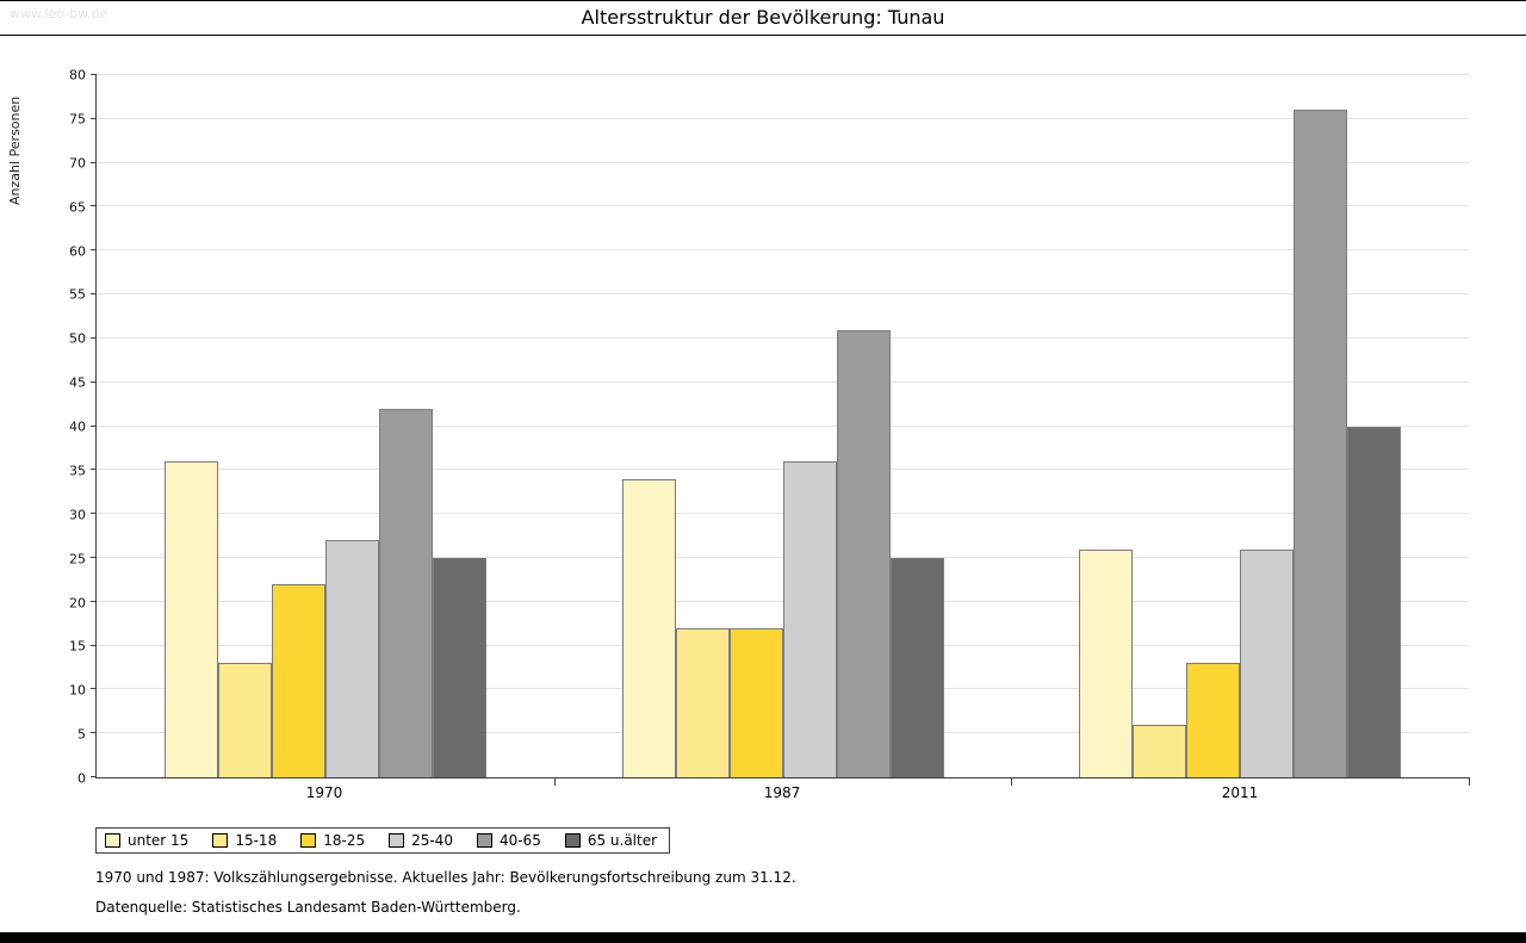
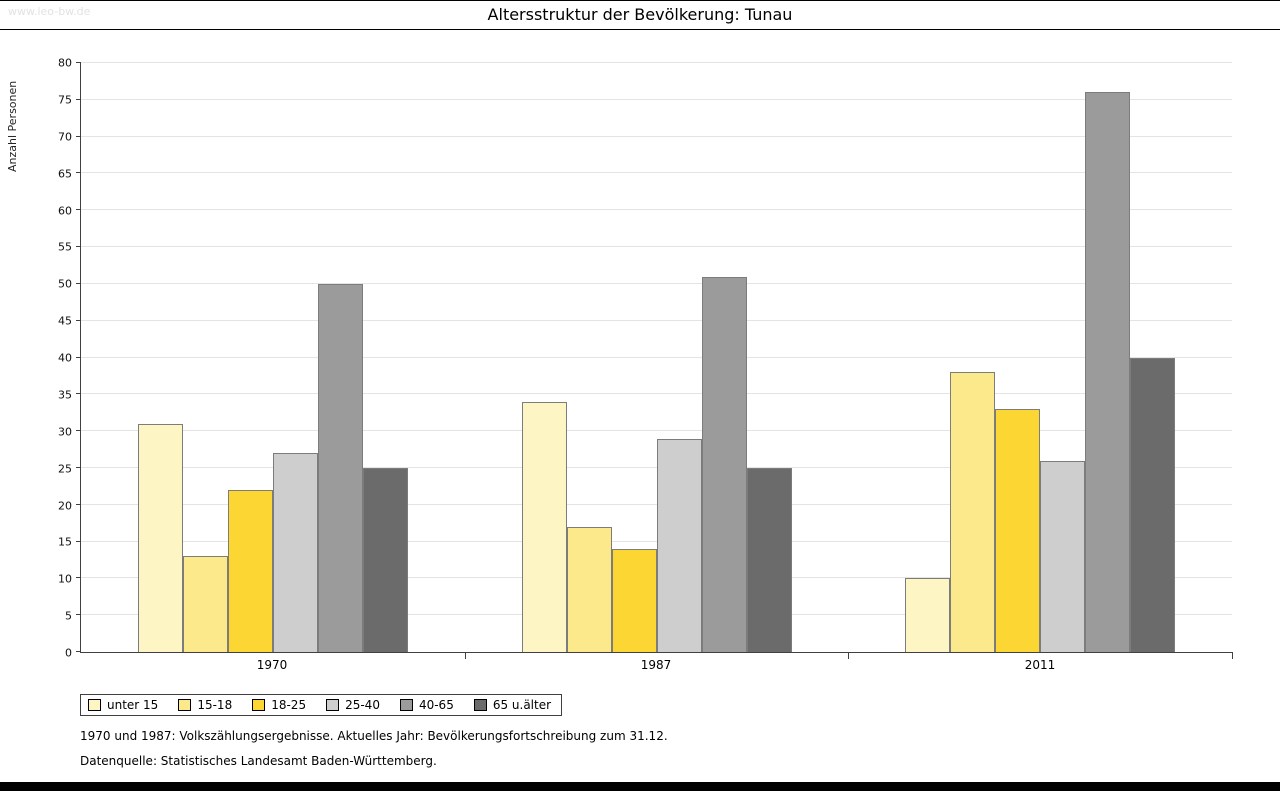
unter 15/1970: 36 -> 31
40-65/1970: 42 -> 50
18-25/1987: 17 -> 14
25-40/1987: 36 -> 29
unter 15/2011: 26 -> 10
15-18/2011: 6 -> 38
18-25/2011: 13 -> 33
